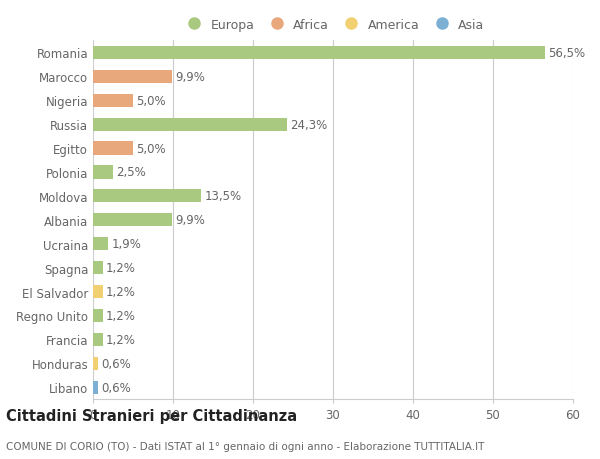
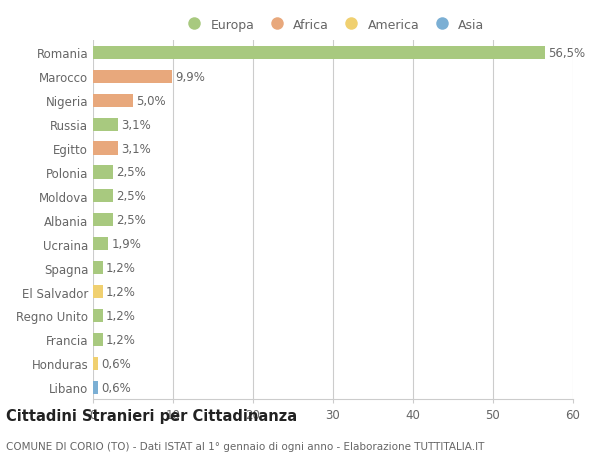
Russia: 24,3% -> 3,1%
Egitto: 5,0% -> 3,1%
Moldova: 13,5% -> 2,5%
Albania: 9,9% -> 2,5%
